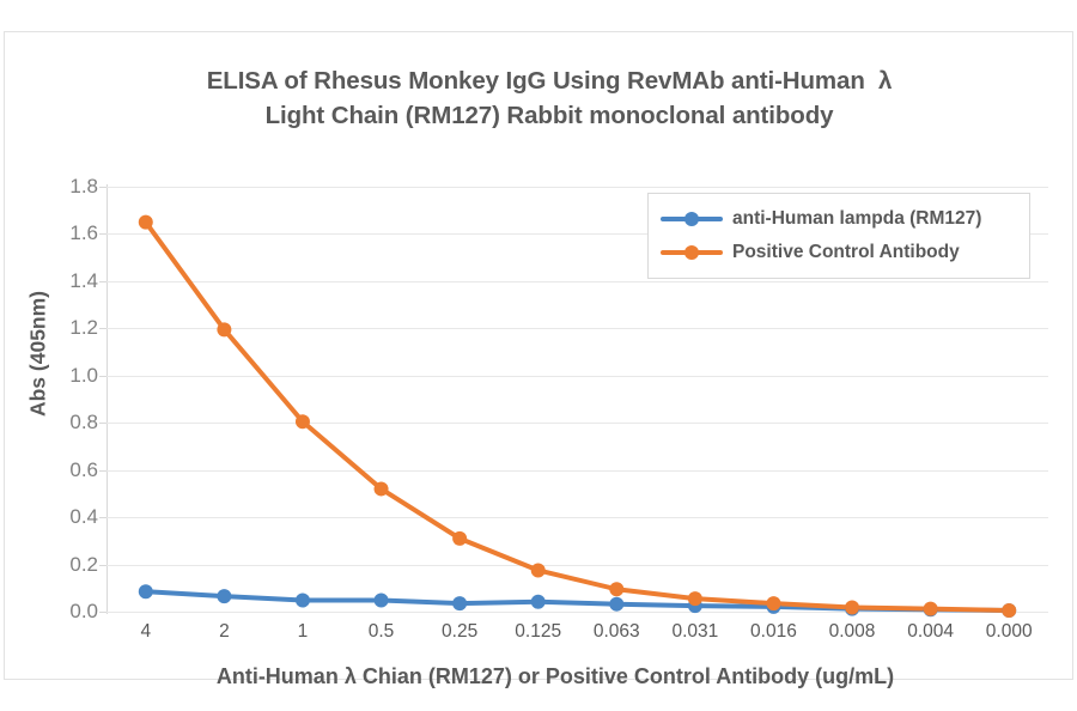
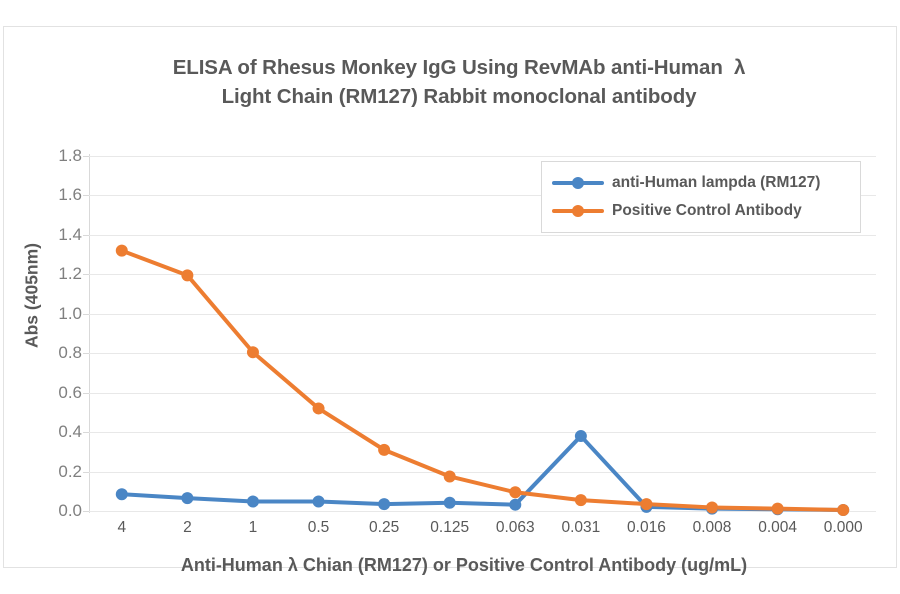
Positive Control Antibody/4: 1.65 -> 1.32
anti-Human lampda (RM127)/0.031: 0.03 -> 0.38
